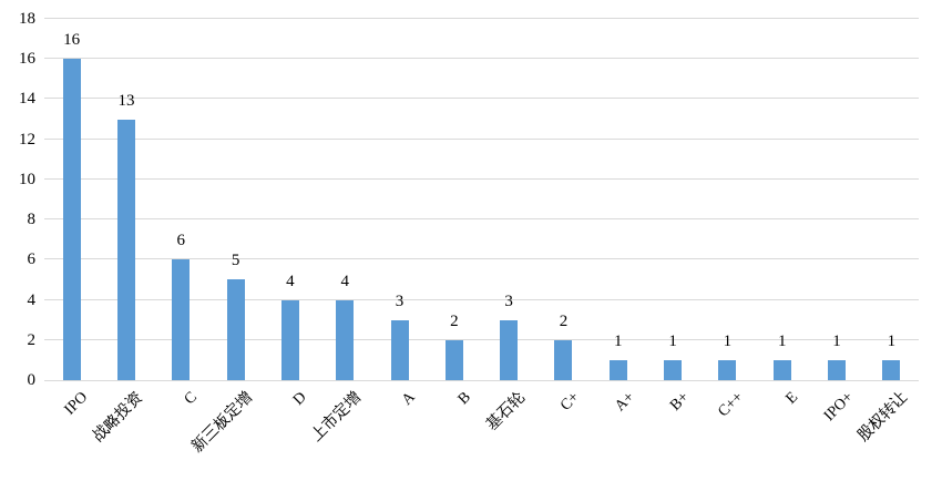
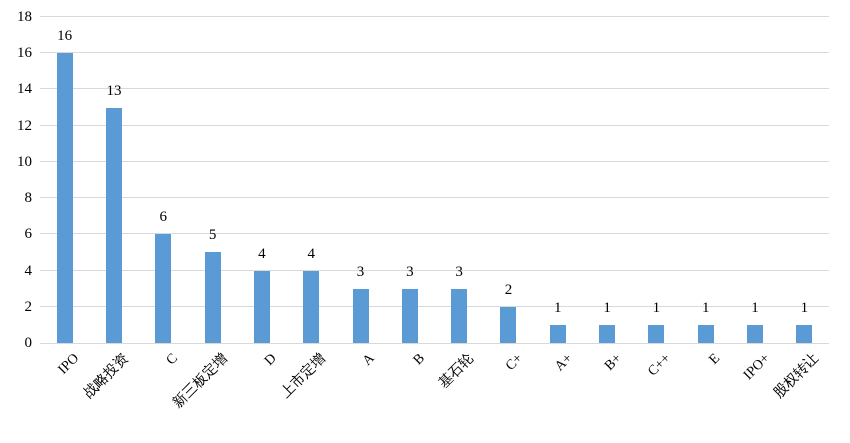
B: 2 -> 3
